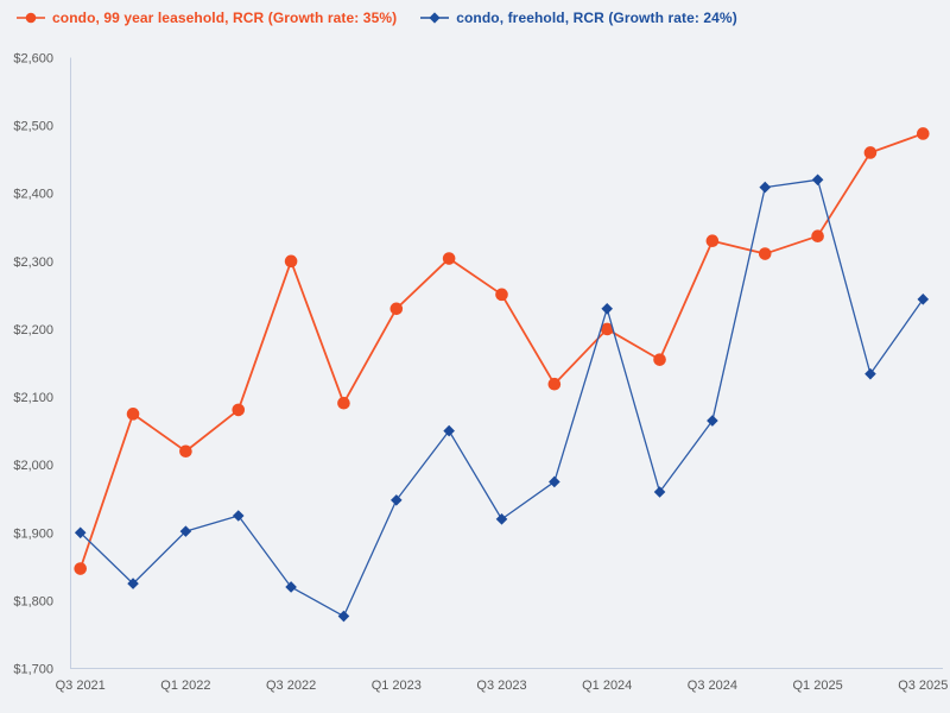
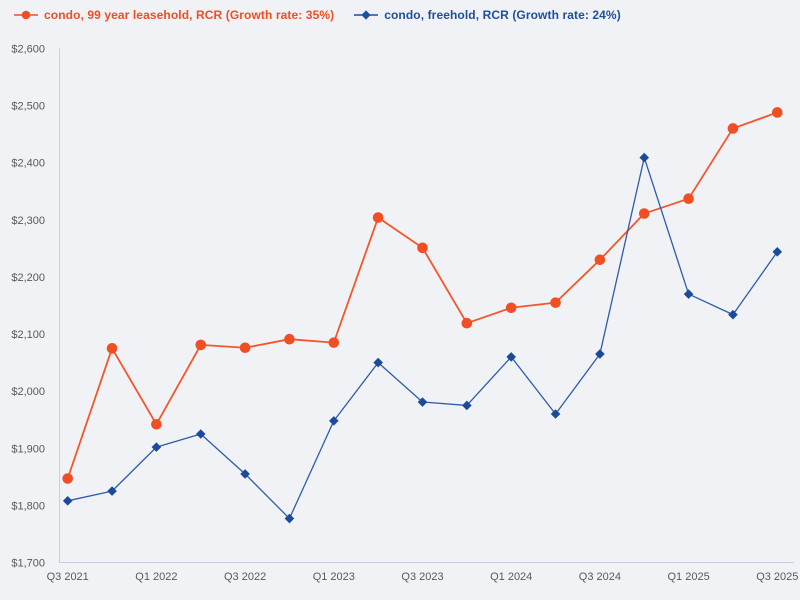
condo, freehold, RCR (Growth rate: 24%)/Q3 2021: $1900 -> $1810
condo, 99 year leasehold, RCR (Growth rate: 35%)/Q1 2022: $2020 -> $1940
condo, 99 year leasehold, RCR (Growth rate: 35%)/Q3 2022: $2300 -> $2080
condo, freehold, RCR (Growth rate: 24%)/Q3 2022: $1820 -> $1860
condo, 99 year leasehold, RCR (Growth rate: 35%)/Q1 2023: $2230 -> $2080
condo, freehold, RCR (Growth rate: 24%)/Q3 2023: $1920 -> $1980
condo, 99 year leasehold, RCR (Growth rate: 35%)/Q1 2024: $2200 -> $2150
condo, freehold, RCR (Growth rate: 24%)/Q1 2024: $2230 -> $2060
condo, 99 year leasehold, RCR (Growth rate: 35%)/Q3 2024: $2330 -> $2230
condo, freehold, RCR (Growth rate: 24%)/Q1 2025: $2420 -> $2170
